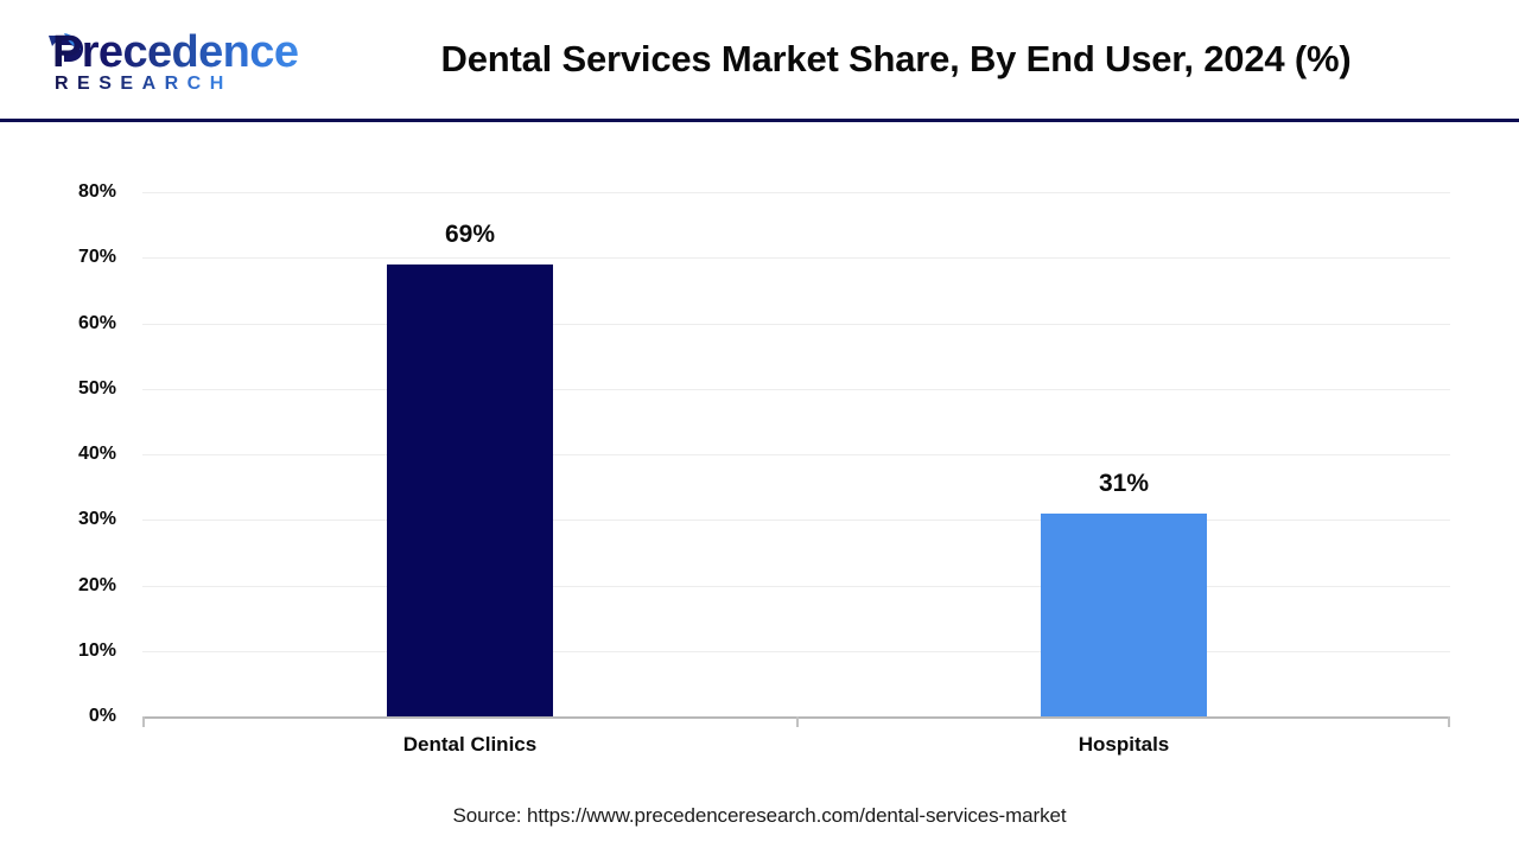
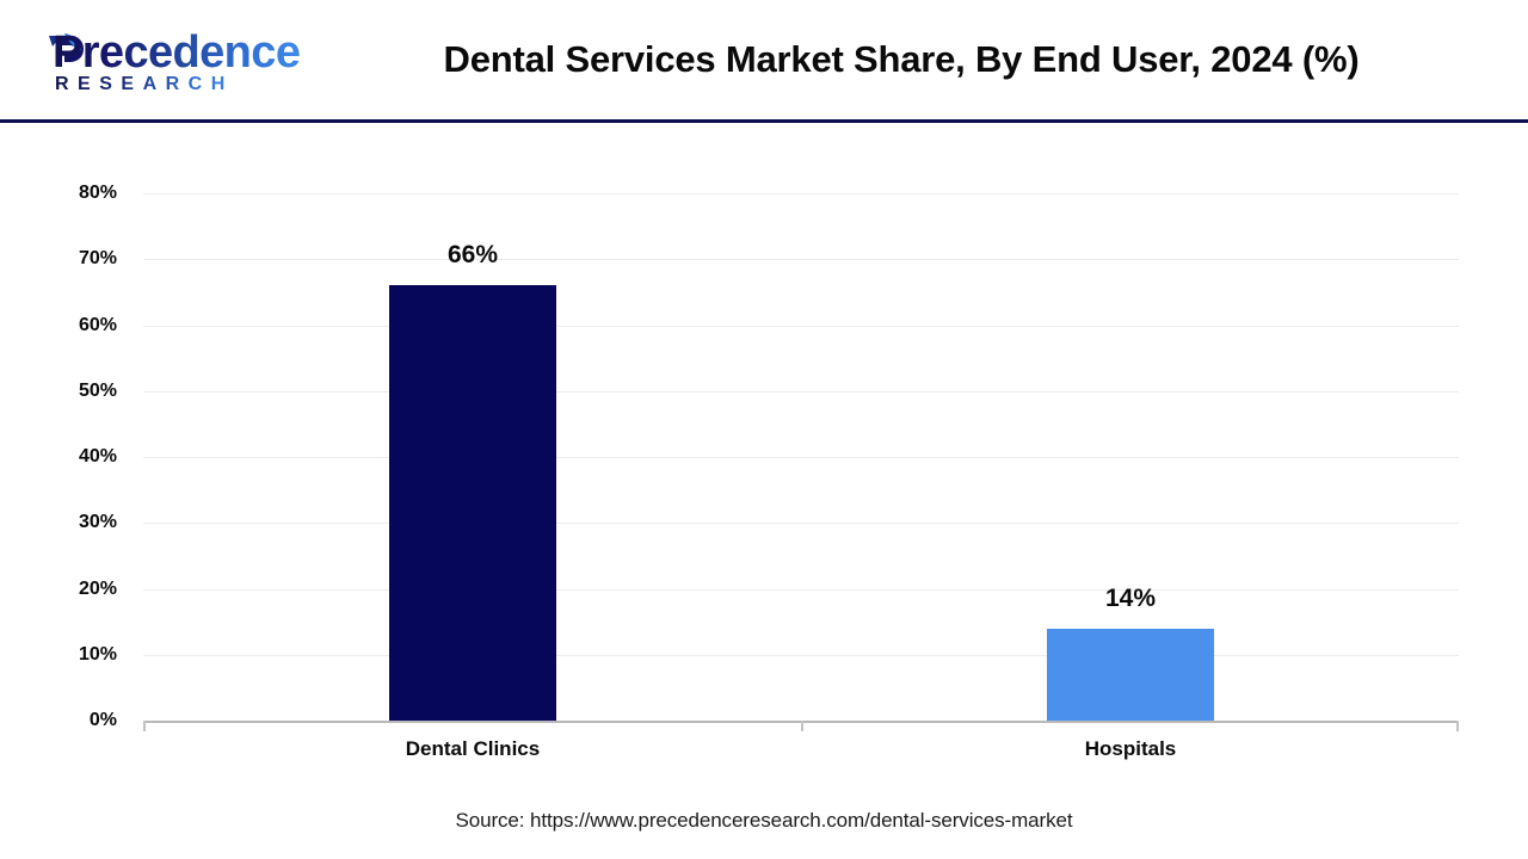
Dental Clinics: 69% -> 66%
Hospitals: 31% -> 14%
